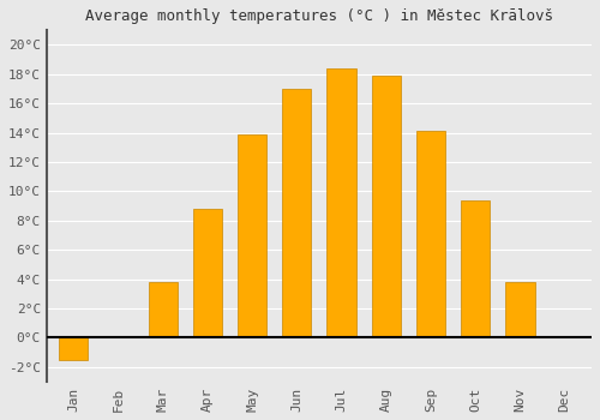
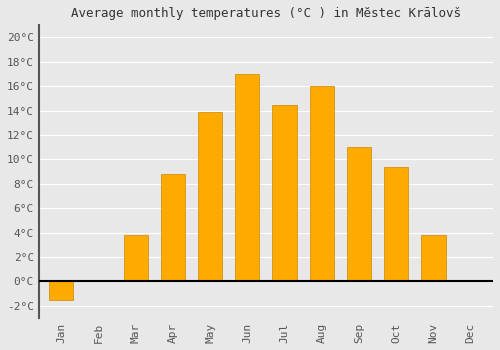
Jul: 18.4°C -> 14.5°C
Aug: 17.9°C -> 16.0°C
Sep: 14.1°C -> 11.0°C
